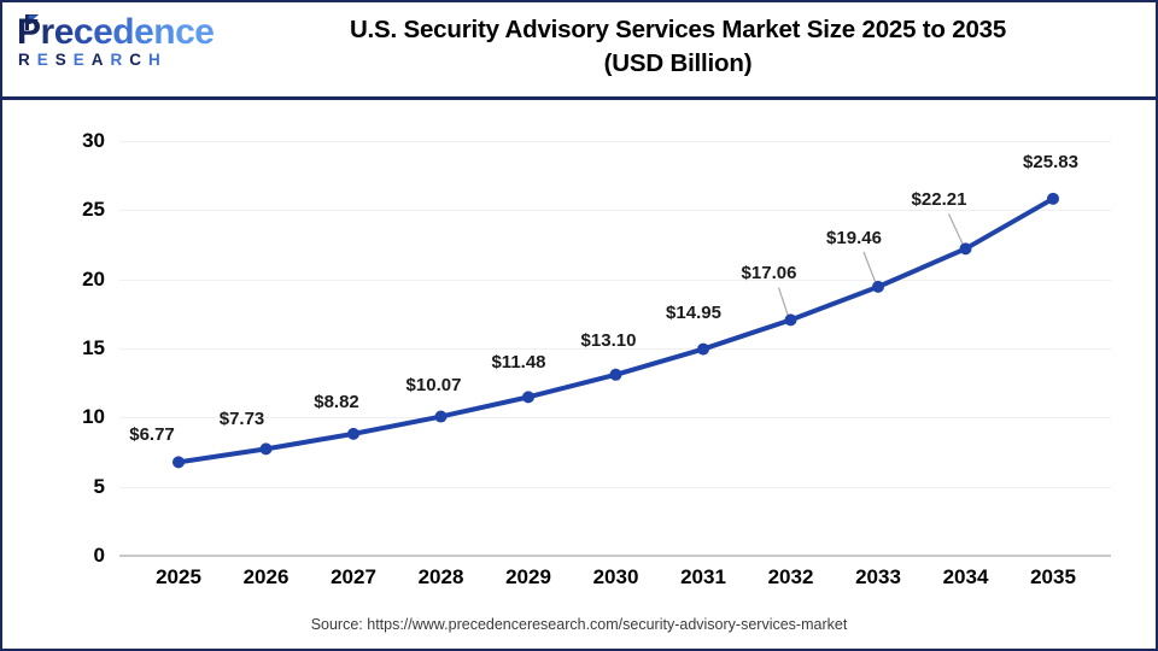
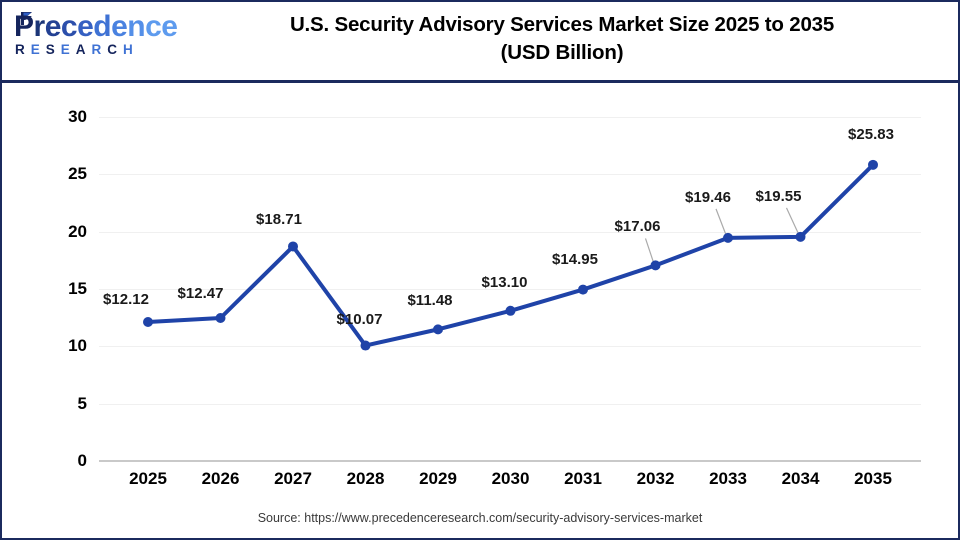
2025: $6.77 -> $12.12
2026: $7.73 -> $12.47
2027: $8.82 -> $18.71
2034: $22.21 -> $19.55
